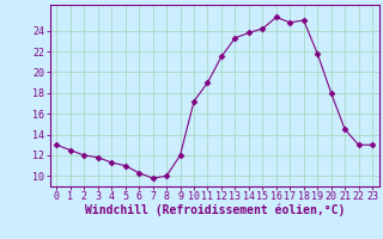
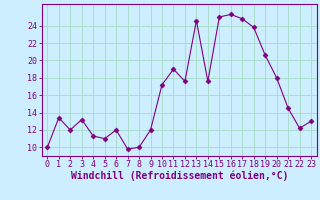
0: 13.0 -> 10.0
1: 12.5 -> 13.4
3: 11.8 -> 13.2
6: 10.3 -> 12.0
12: 21.5 -> 17.6
13: 23.3 -> 24.6
14: 23.8 -> 17.6
15: 24.2 -> 25.0
18: 25.0 -> 23.8
19: 21.8 -> 20.6
22: 13.0 -> 12.2
